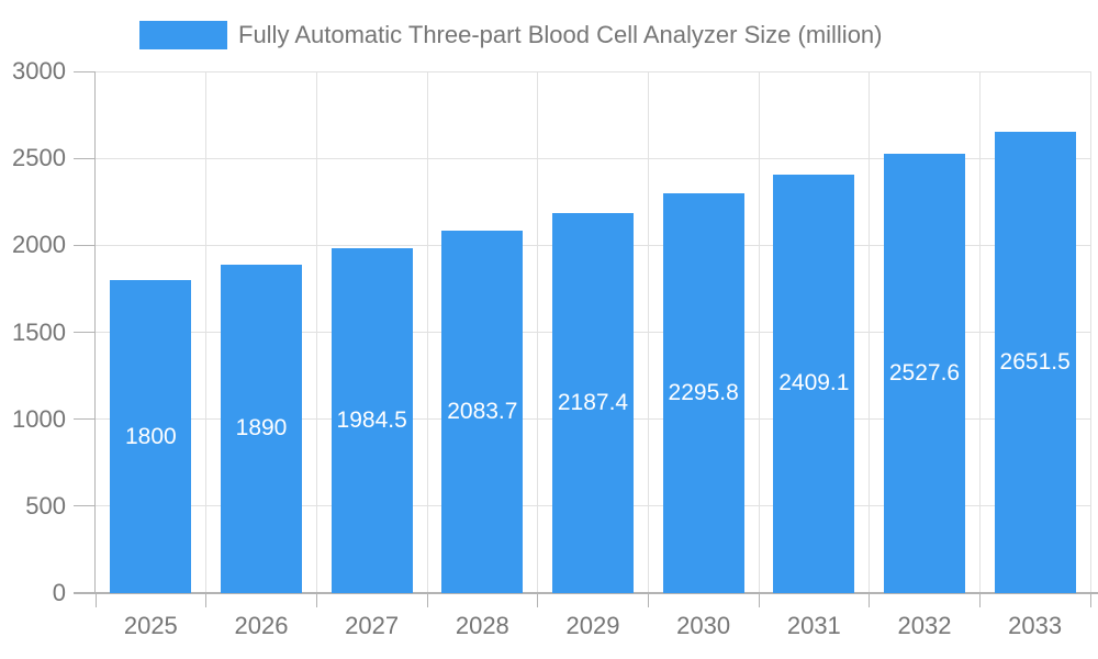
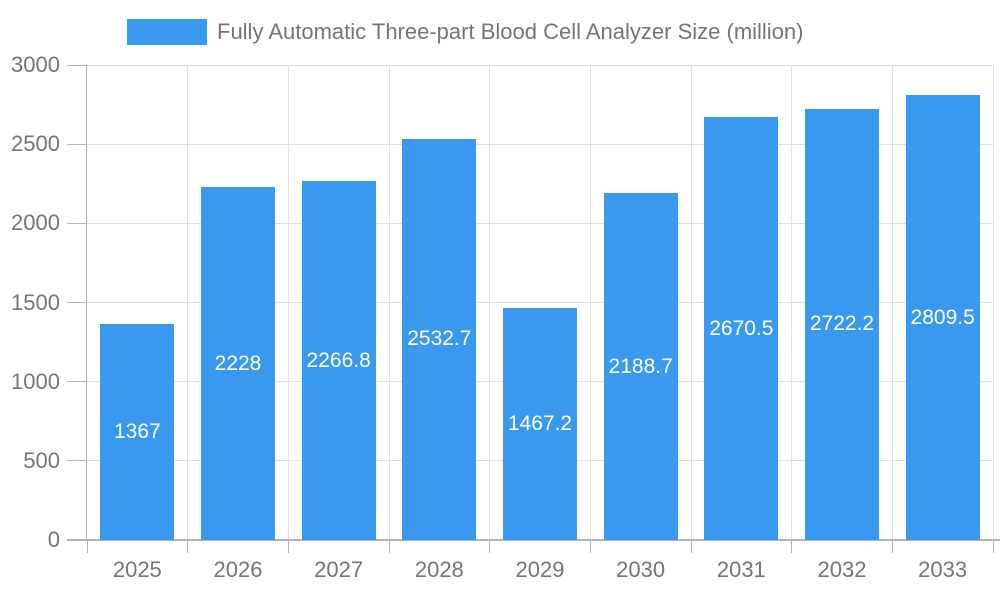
2025: 1800 -> 1367
2026: 1890 -> 2228
2027: 1984.5 -> 2266.8
2028: 2083.7 -> 2532.7
2029: 2187.4 -> 1467.2
2030: 2295.8 -> 2188.7
2031: 2409.1 -> 2670.5
2032: 2527.6 -> 2722.2
2033: 2651.5 -> 2809.5
